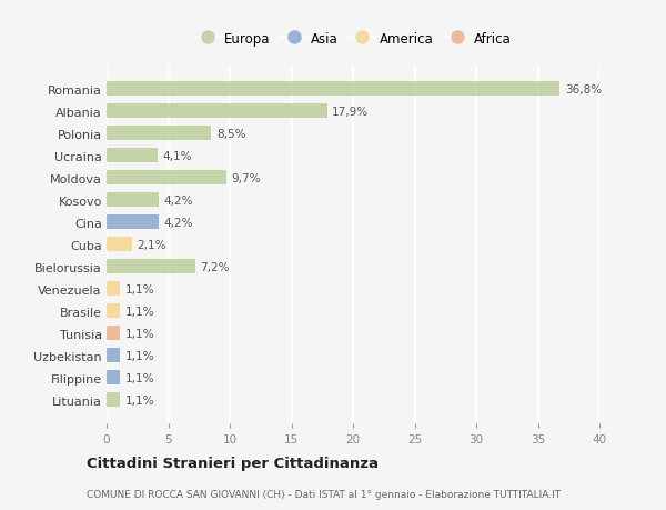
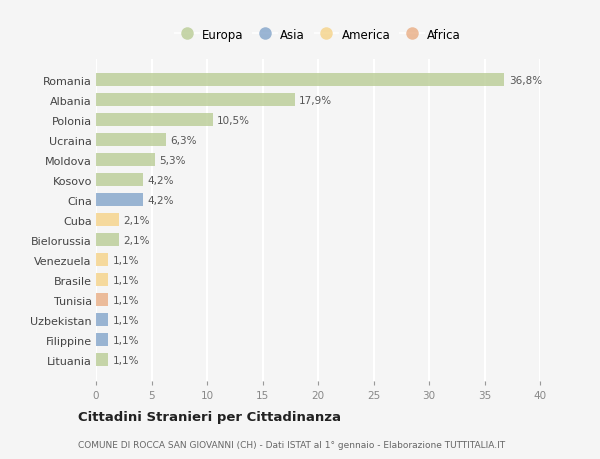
Polonia: 8,5% -> 10,5%
Ucraina: 4,1% -> 6,3%
Moldova: 9,7% -> 5,3%
Bielorussia: 7,2% -> 2,1%
